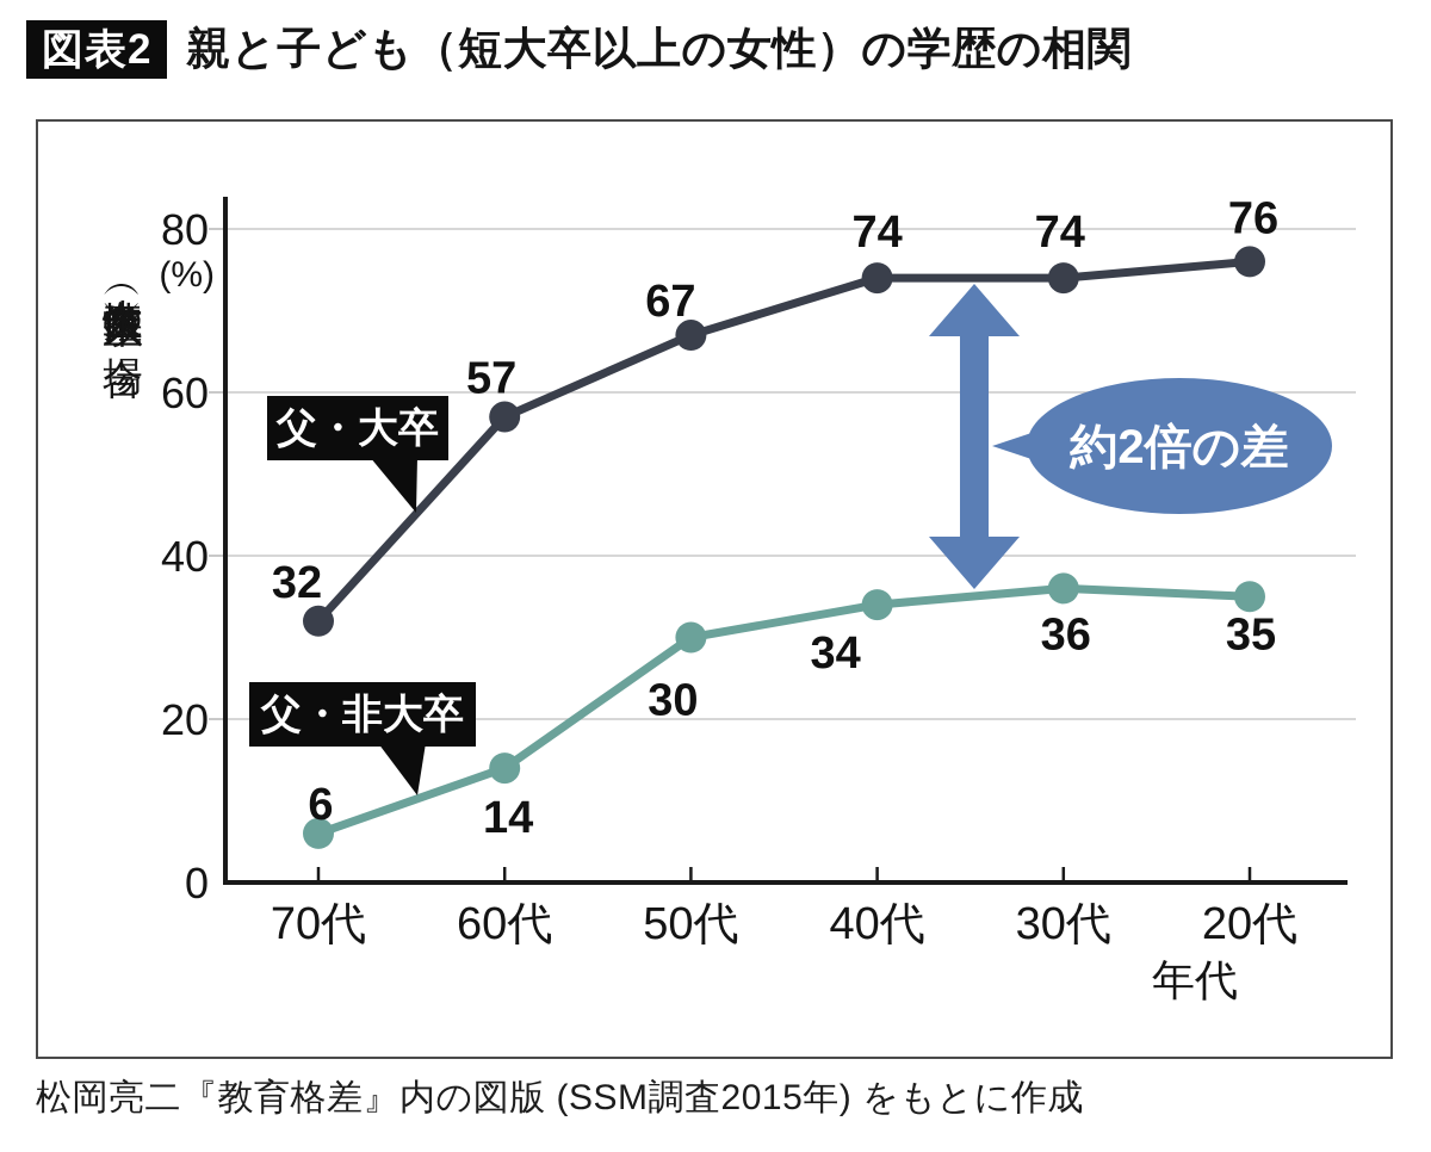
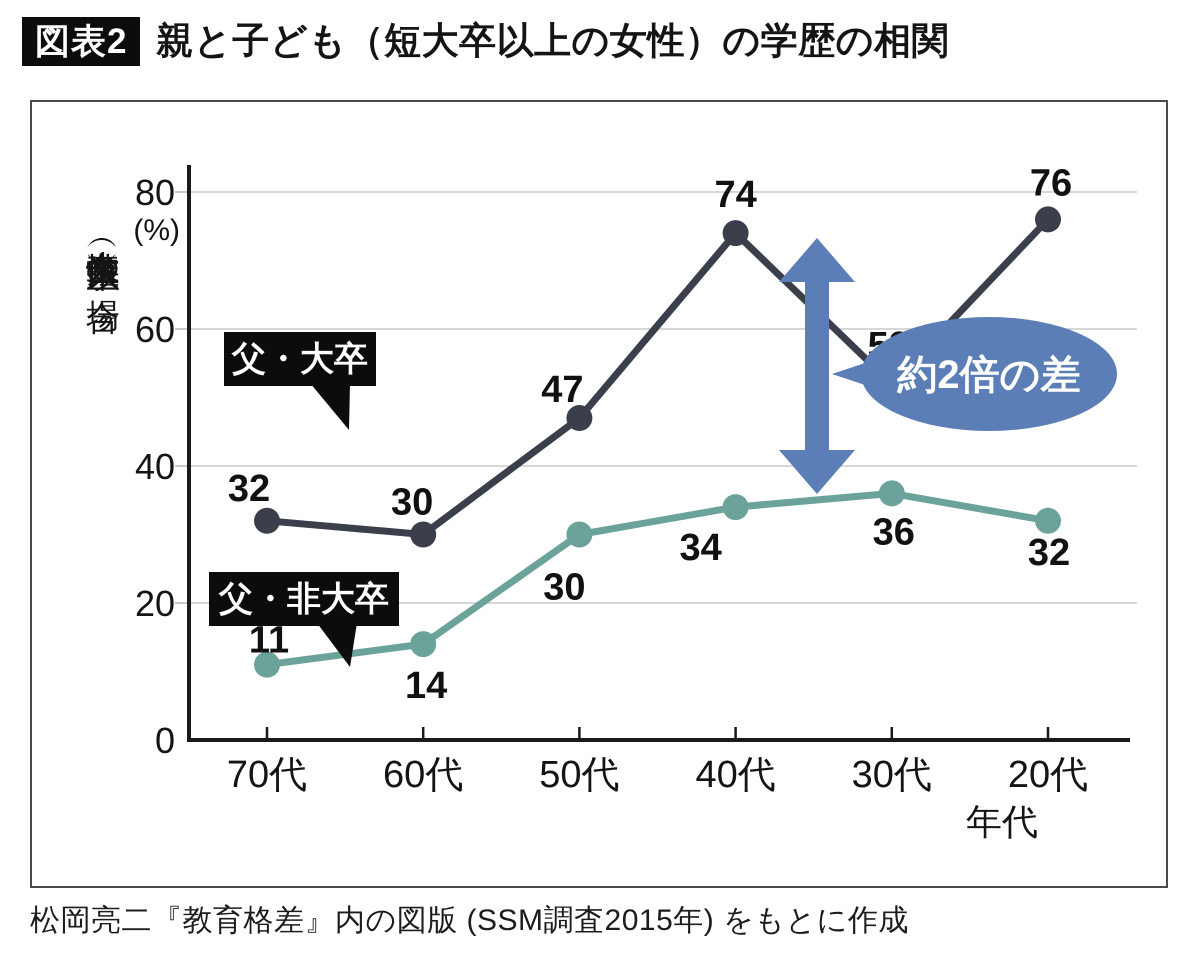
父・非大卒/70代: 6 -> 11
父・大卒/60代: 57 -> 30
父・大卒/50代: 67 -> 47
父・大卒/30代: 74 -> 52
父・非大卒/20代: 35 -> 32
